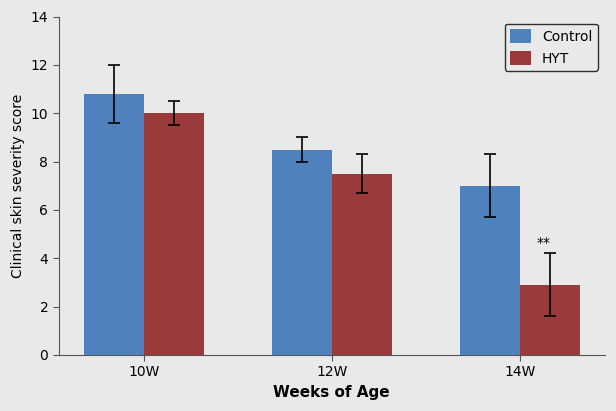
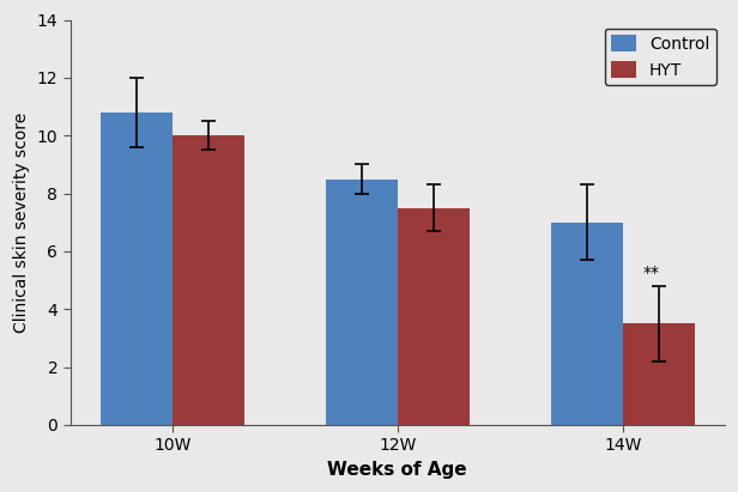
HYT/14W: 2.9 -> 3.5
